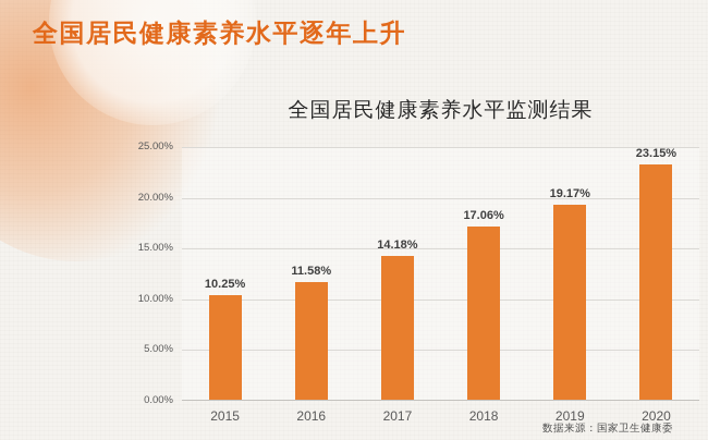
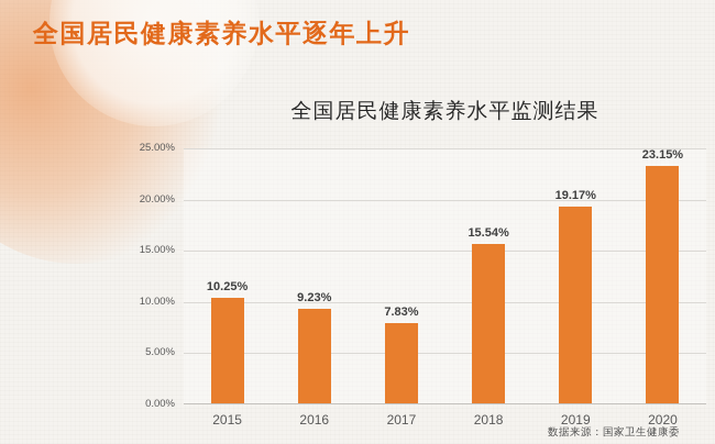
2016: 11.58% -> 9.23%
2017: 14.18% -> 7.83%
2018: 17.06% -> 15.54%
